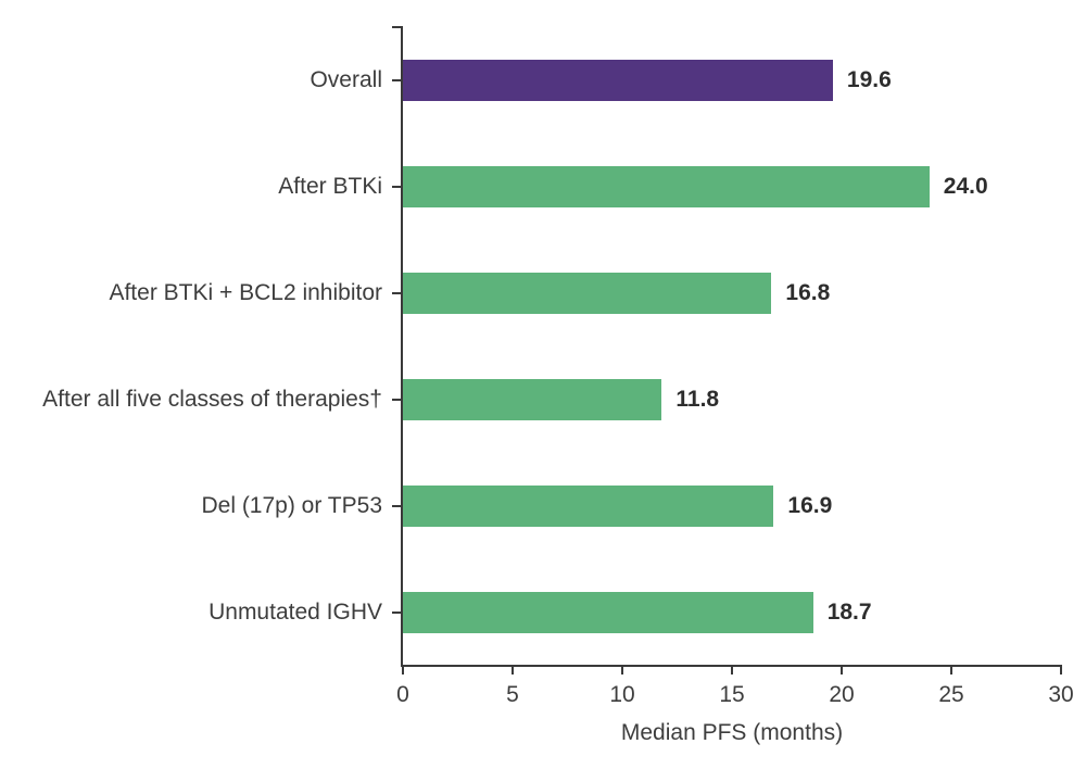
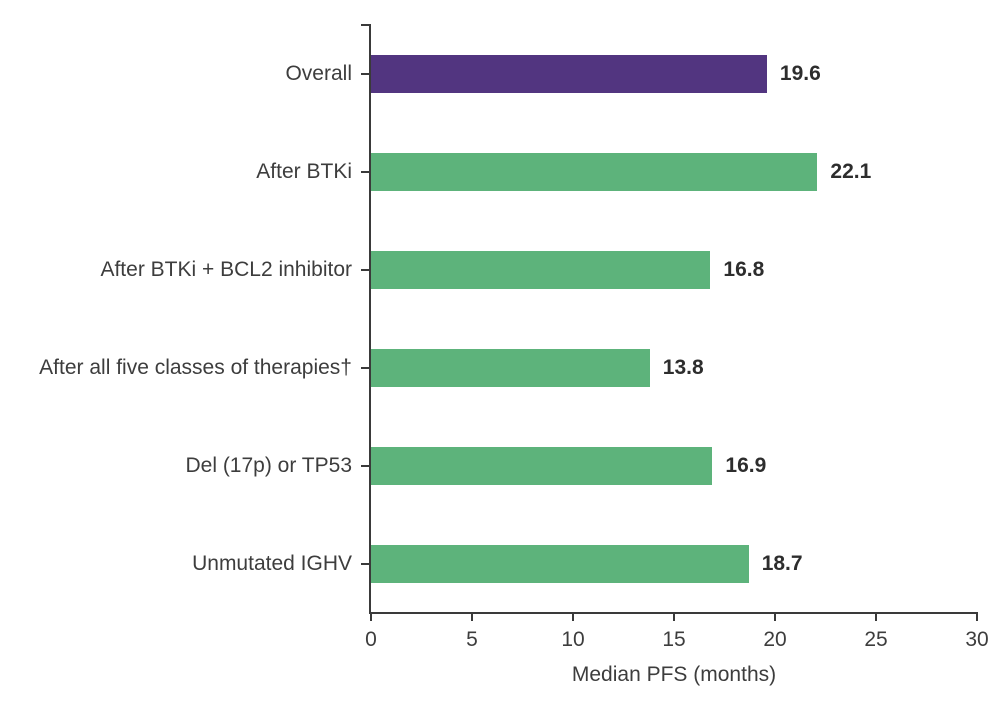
After BTKi: 24.0 -> 22.1
After all five classes of therapies†: 11.8 -> 13.8
